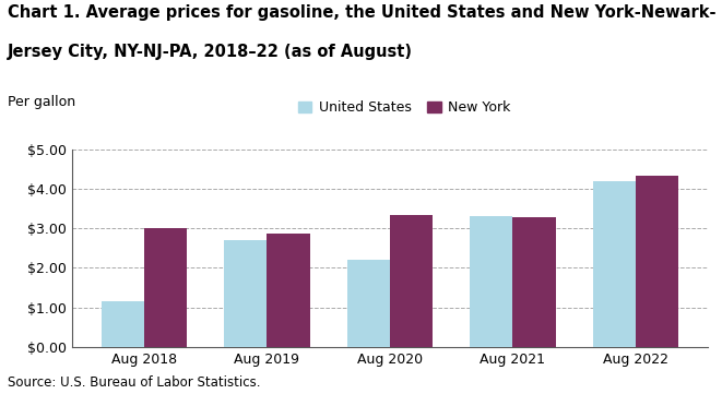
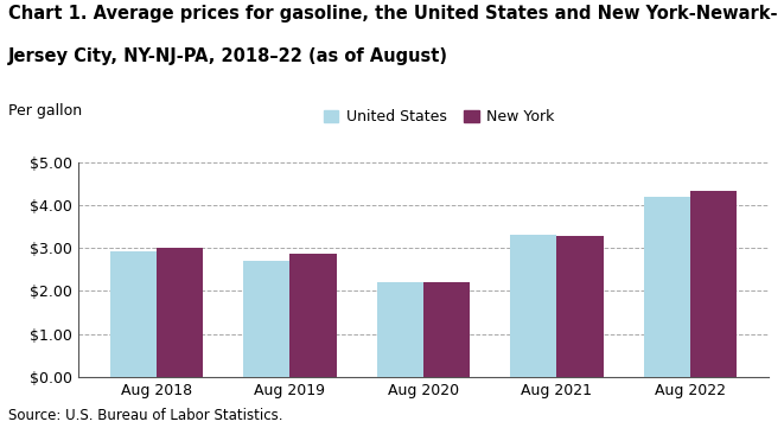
United States/Aug 2018: $1.15 -> $2.92
New York/Aug 2020: $3.35 -> $2.22
